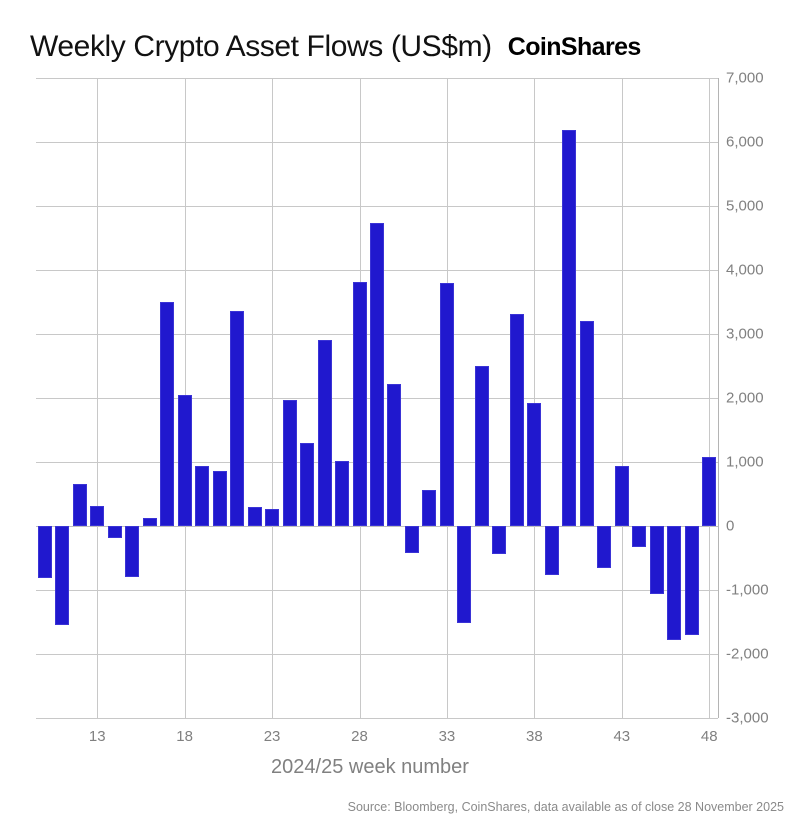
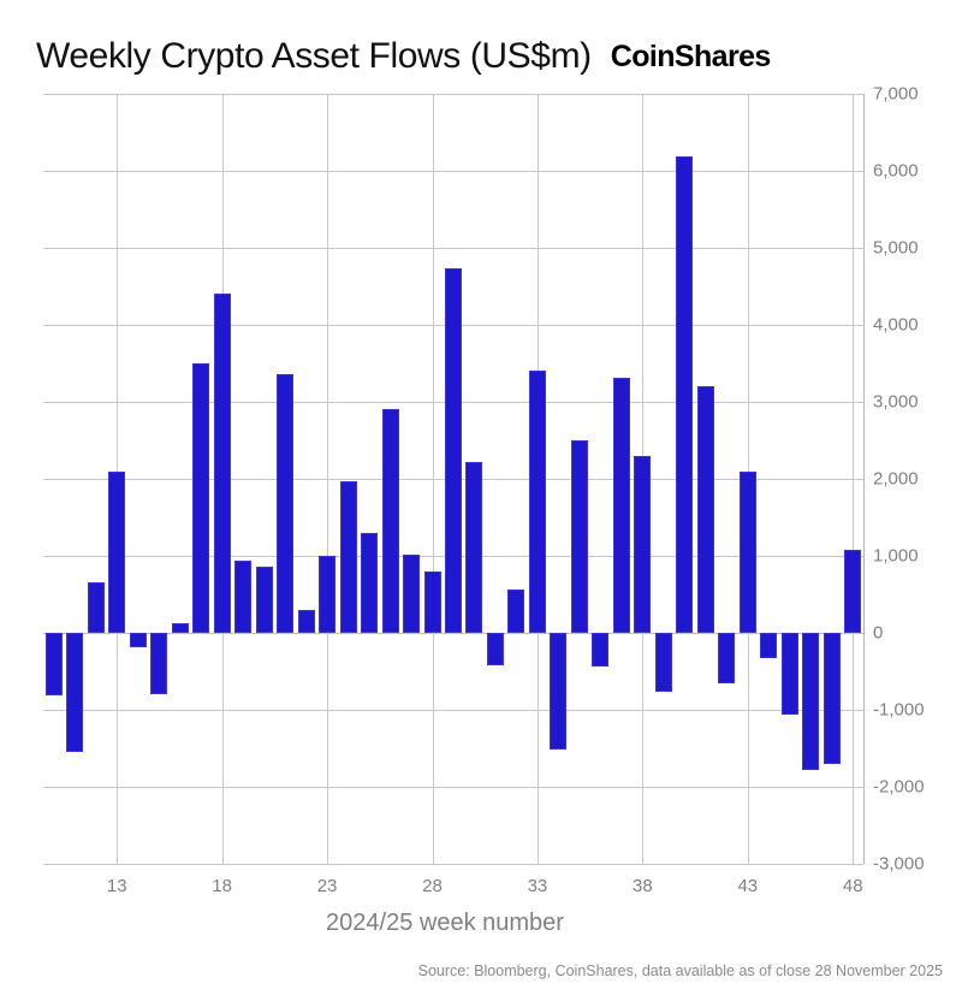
13: 300 -> 2100
18: 2000 -> 4400
23: 300 -> 1000
28: 3800 -> 800
33: 3800 -> 3400
38: 1900 -> 2300
43: 900 -> 2100
